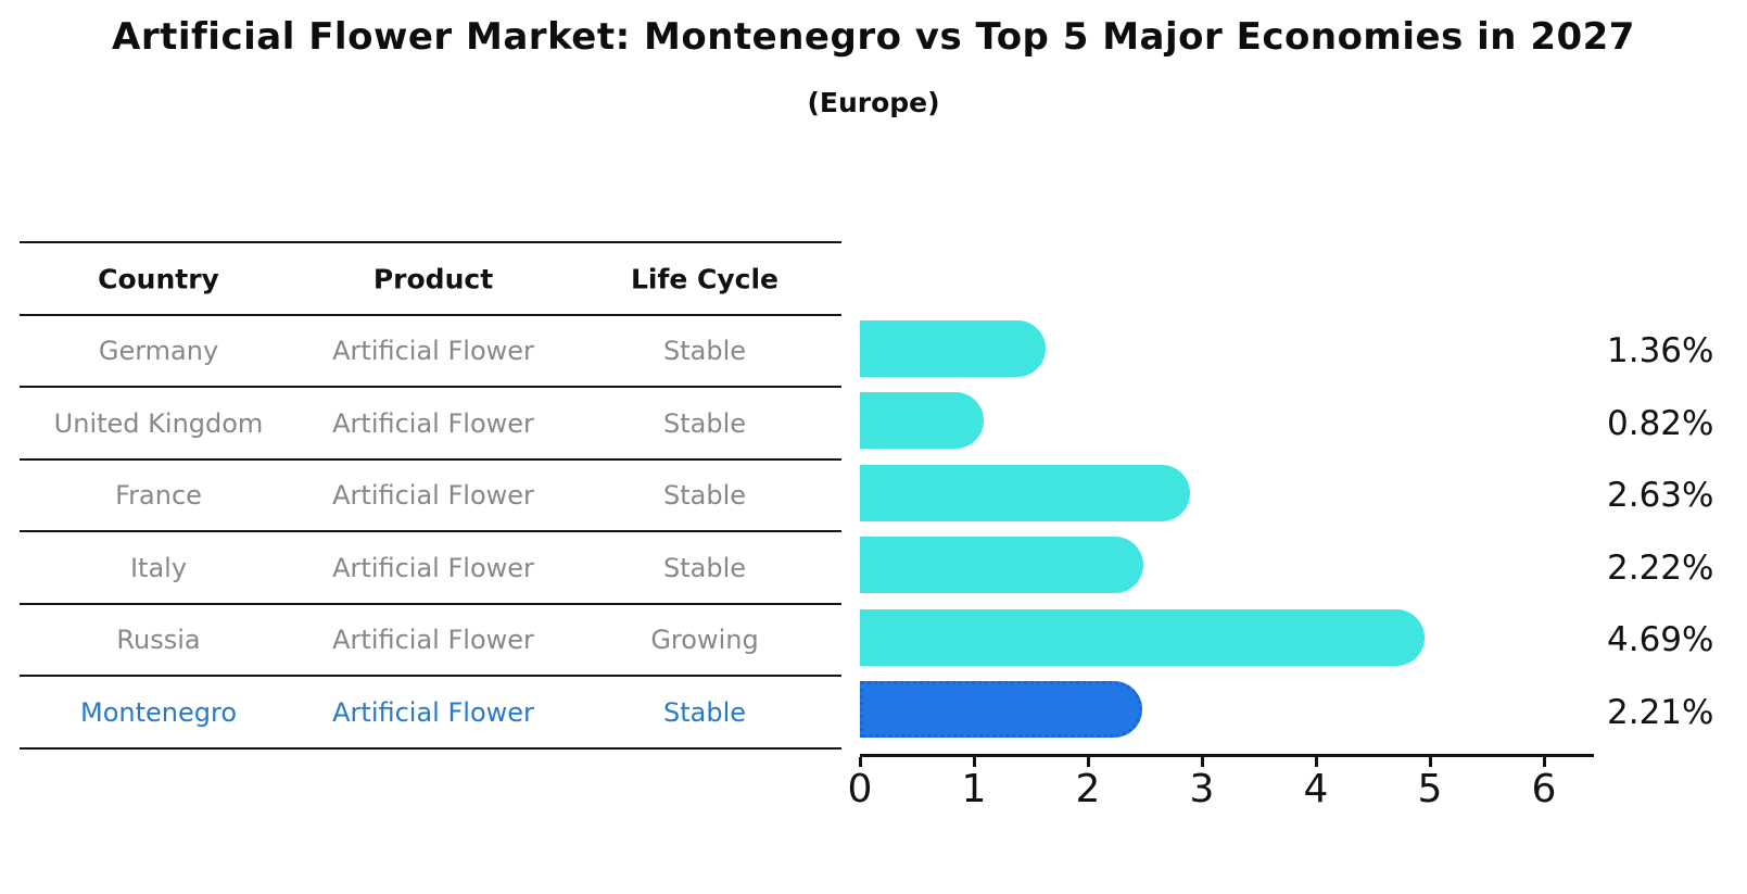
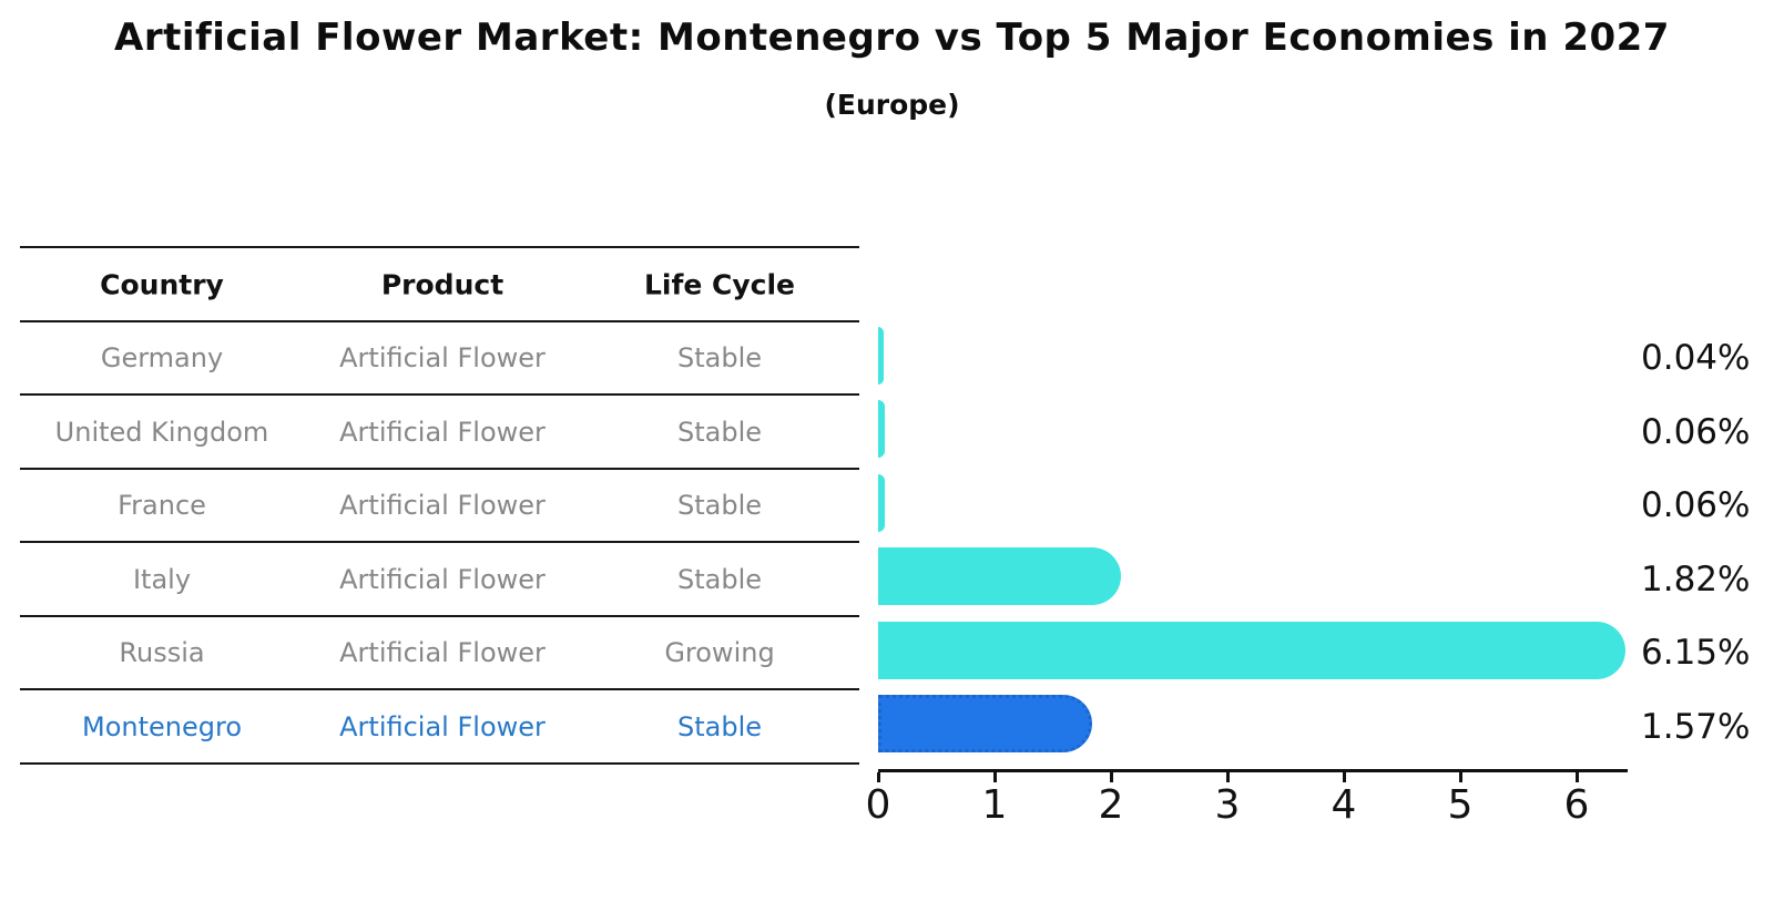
Germany: 1.36% -> 0.04%
United Kingdom: 0.82% -> 0.06%
France: 2.63% -> 0.06%
Italy: 2.22% -> 1.82%
Russia: 4.69% -> 6.15%
Montenegro: 2.21% -> 1.57%
